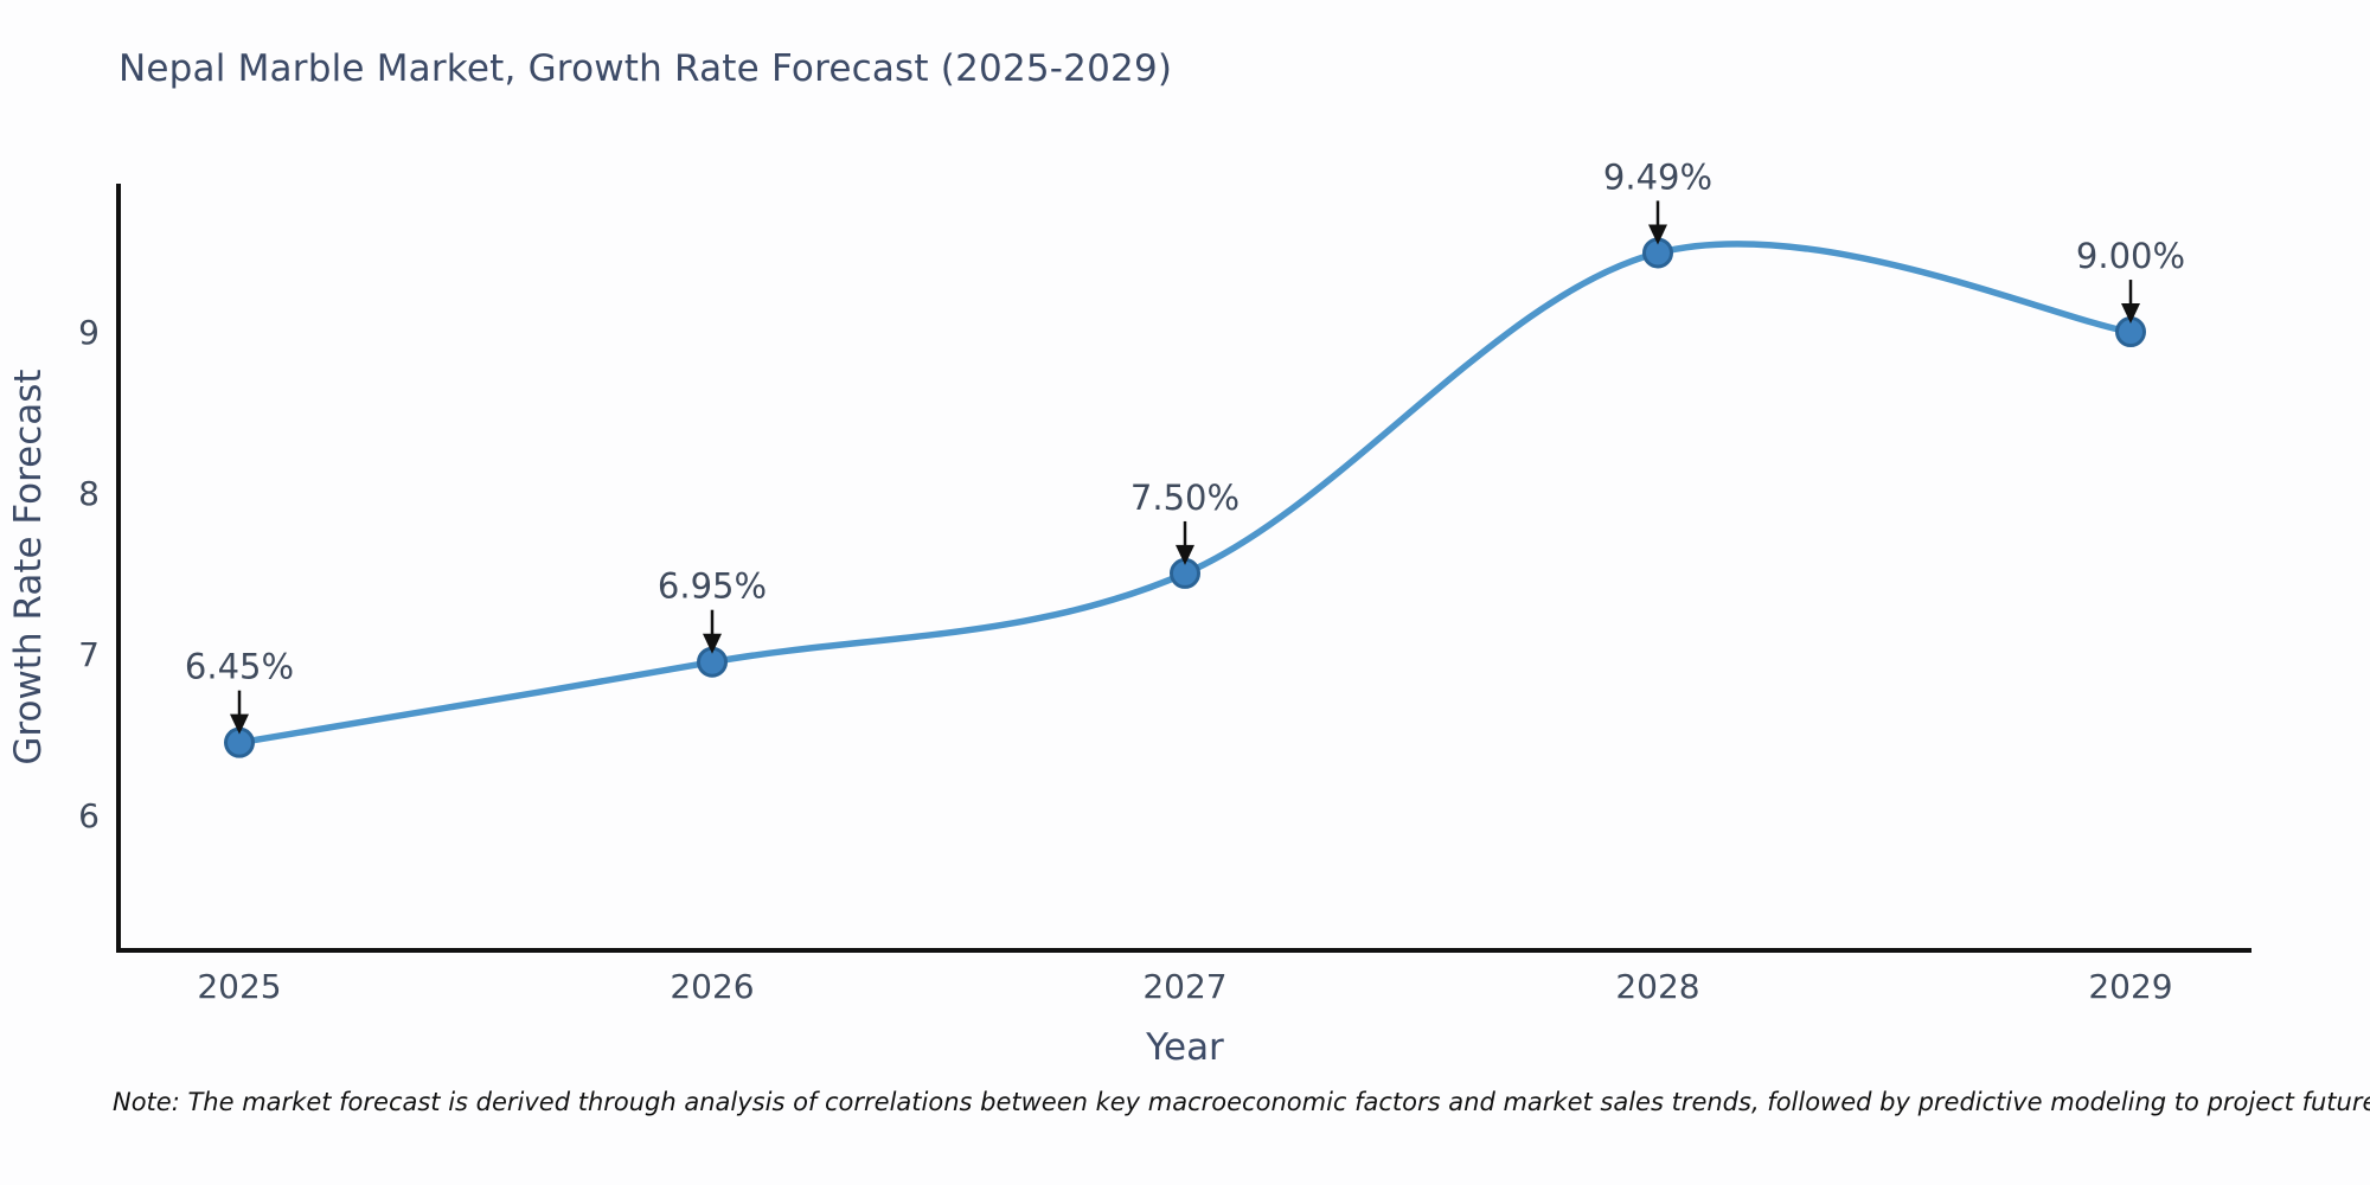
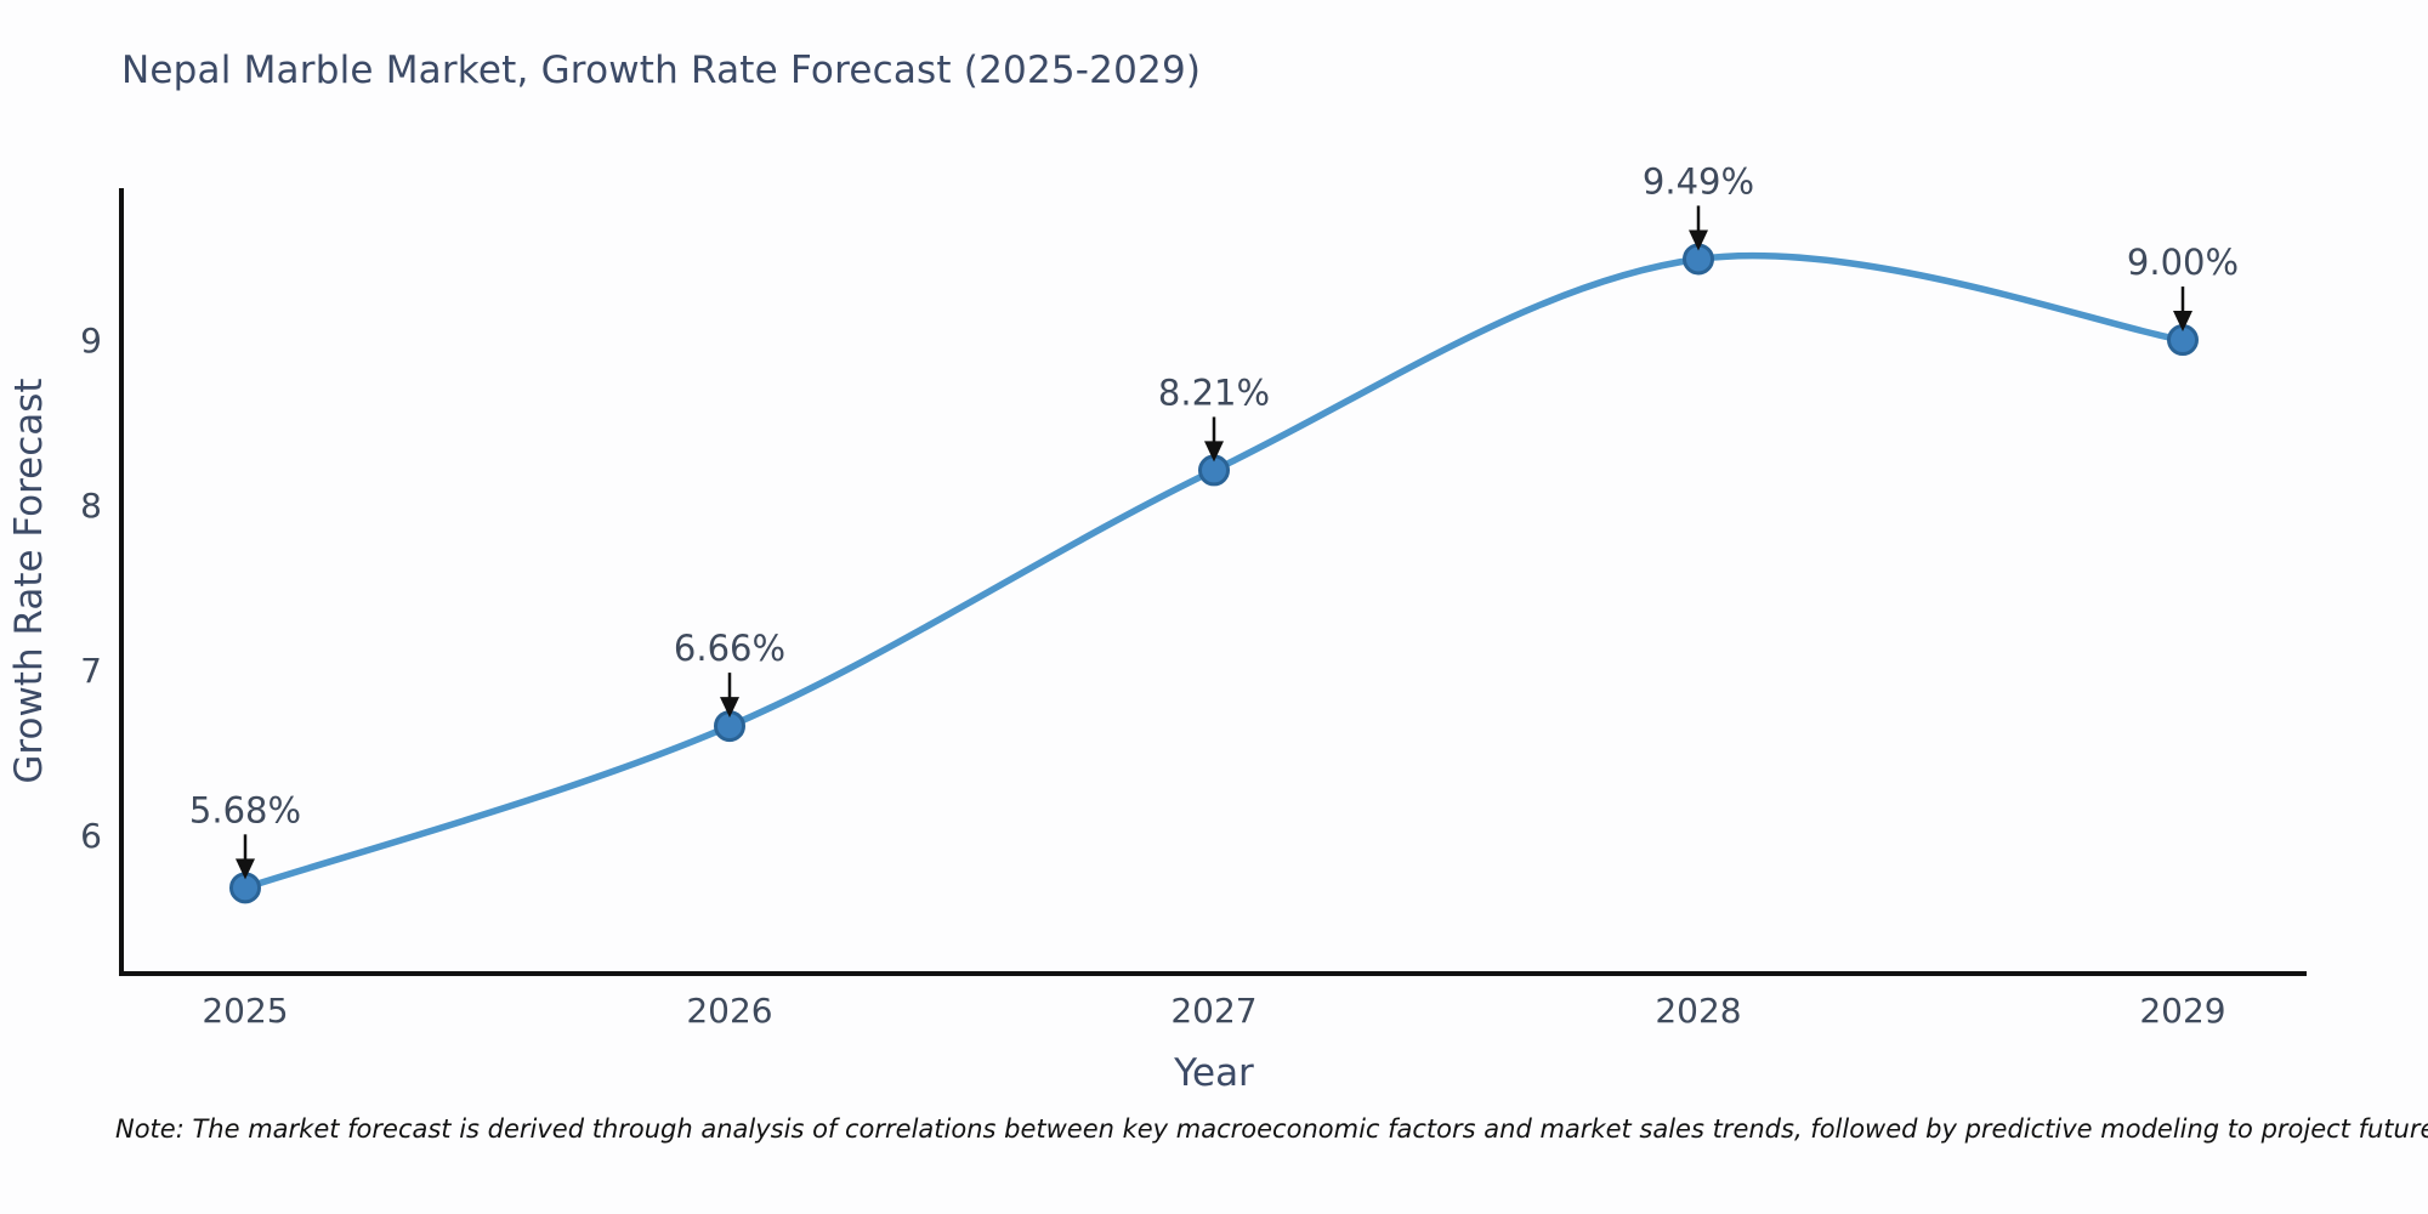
2025: 6.45% -> 5.68%
2026: 6.95% -> 6.66%
2027: 7.50% -> 8.21%
